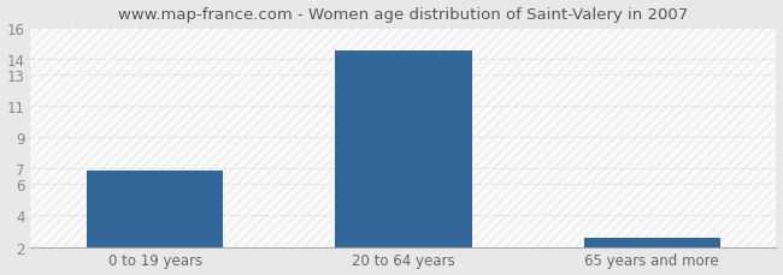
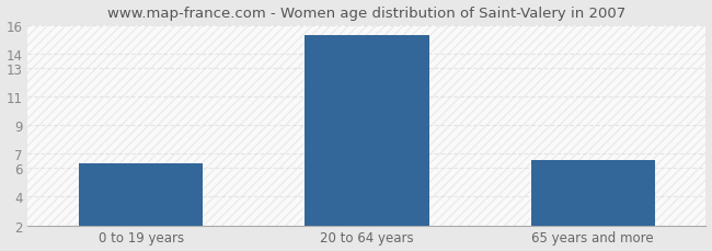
0 to 19 years: 6.9 -> 6.3
20 to 64 years: 14.5 -> 15.3
65 years and more: 2.6 -> 6.6
